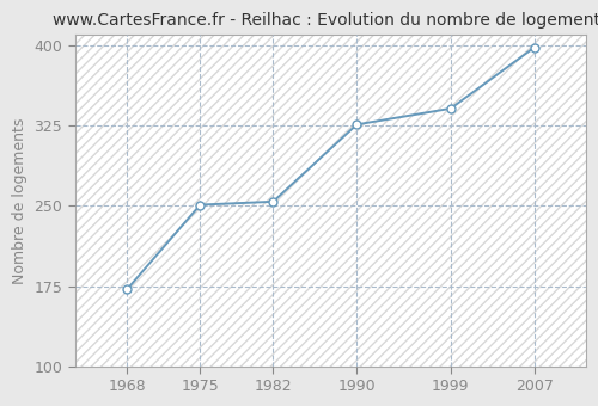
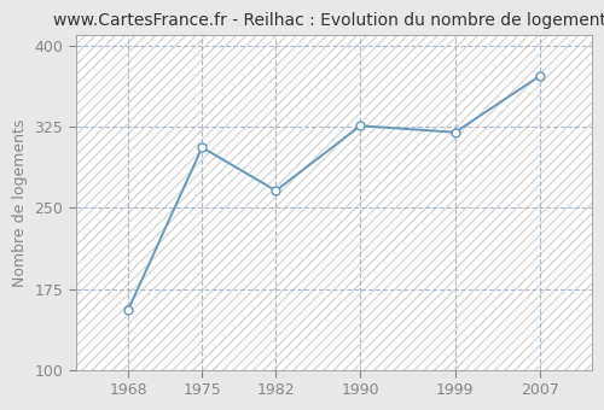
1968: 172 -> 156
1975: 251 -> 306
1982: 254 -> 266
1999: 341 -> 320
2007: 398 -> 372
